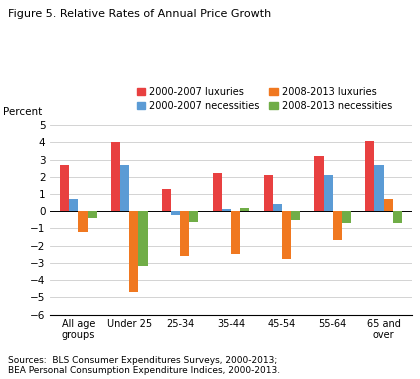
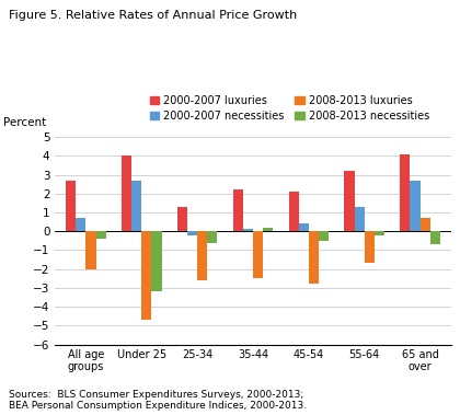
2008-2013 luxuries/All age groups: -1.2 -> -2.0
2000-2007 necessities/55-64: 2.1 -> 1.3
2008-2013 necessities/55-64: -0.7 -> -0.2
